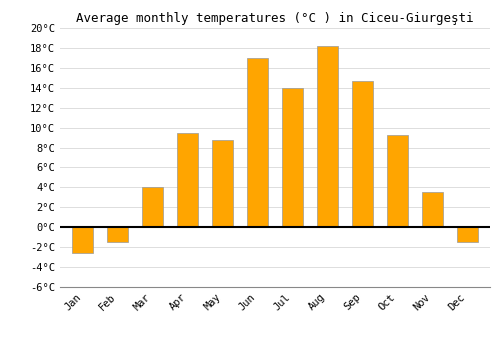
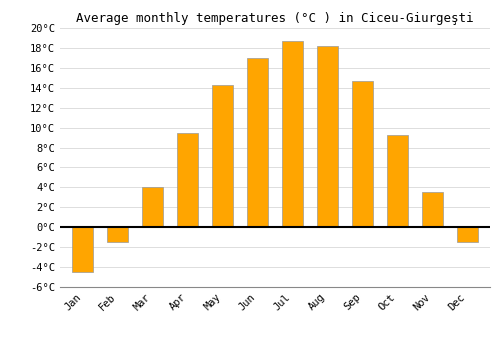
Jan: -2.6°C -> -4.5°C
May: 8.8°C -> 14.3°C
Jul: 14.0°C -> 18.7°C
